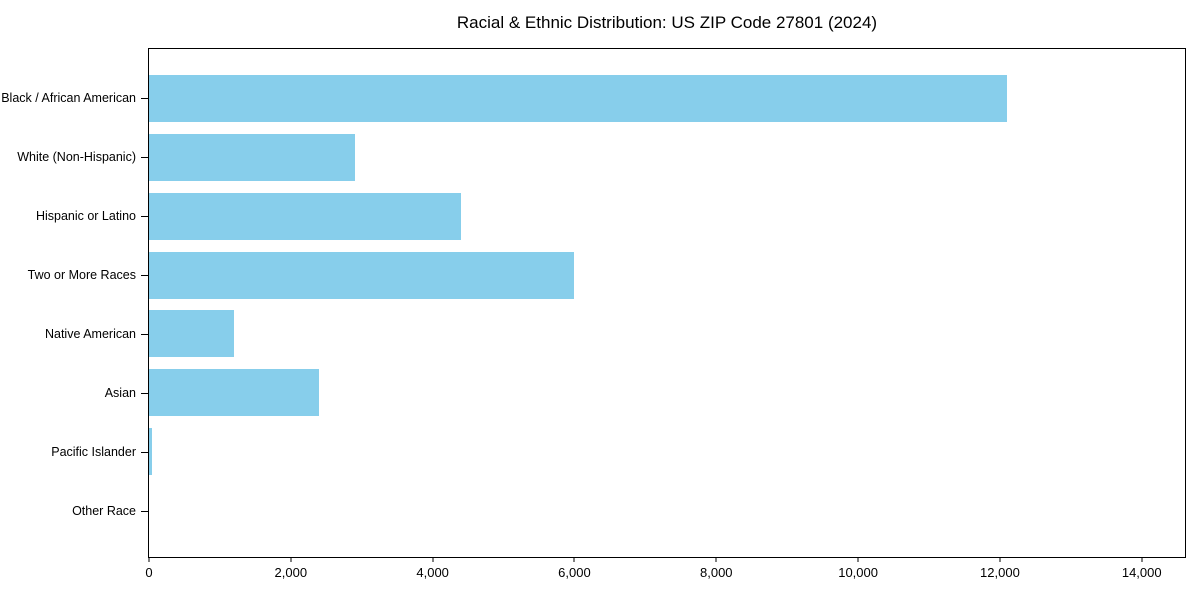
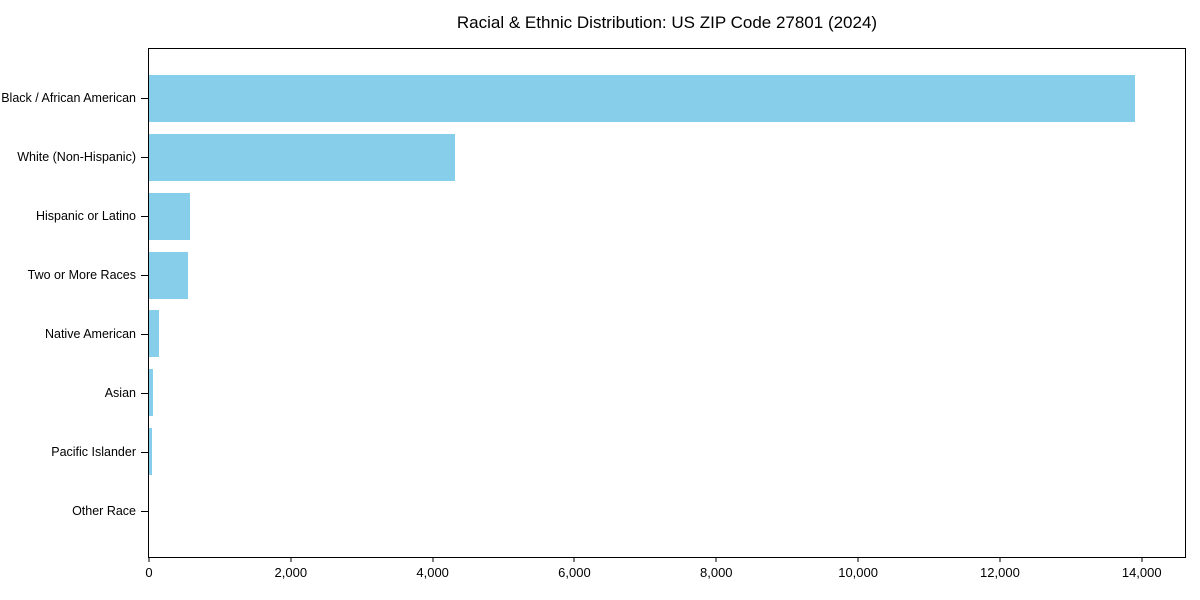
Black / African American: 12100 -> 13900
White (Non-Hispanic): 2900 -> 4300
Hispanic or Latino: 4400 -> 600
Two or More Races: 6000 -> 600
Native American: 1200 -> 100
Asian: 2400 -> 100
